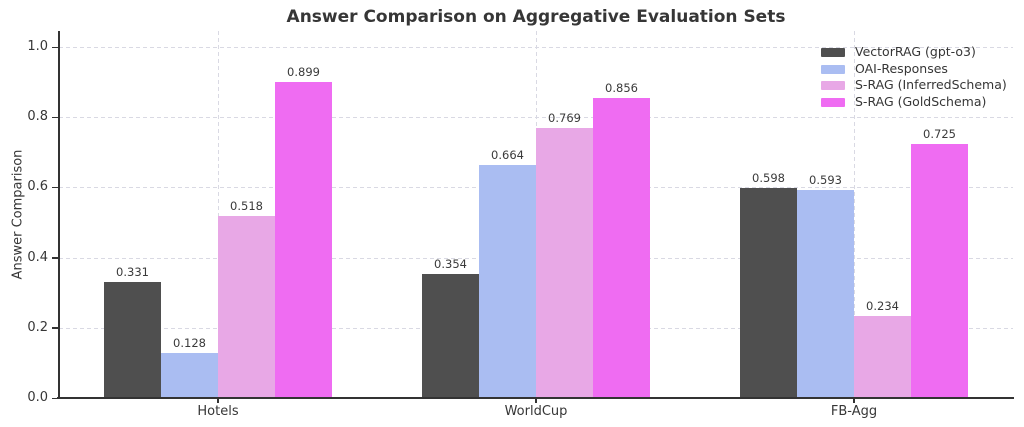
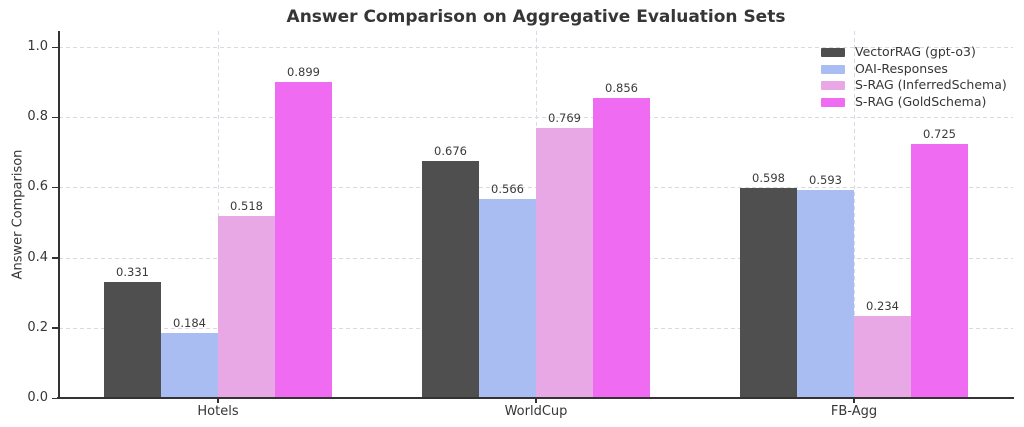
OAI-Responses/Hotels: 0.128 -> 0.184
VectorRAG (gpt-o3)/WorldCup: 0.354 -> 0.676
OAI-Responses/WorldCup: 0.664 -> 0.566
